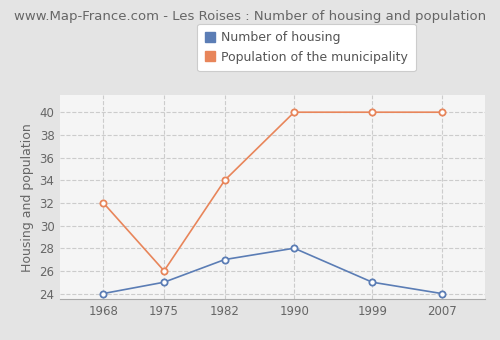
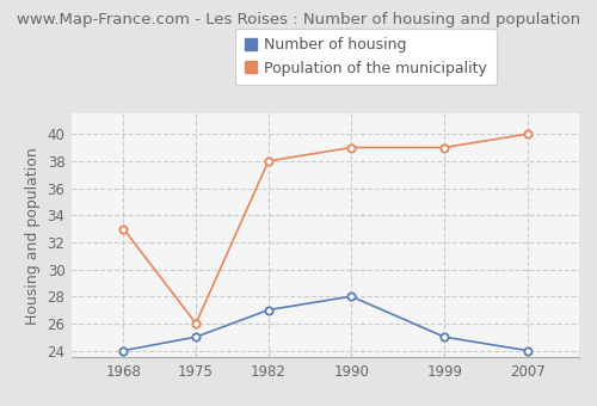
Population of the municipality/1968: 32 -> 33
Population of the municipality/1982: 34 -> 38
Population of the municipality/1990: 40 -> 39
Population of the municipality/1999: 40 -> 39
